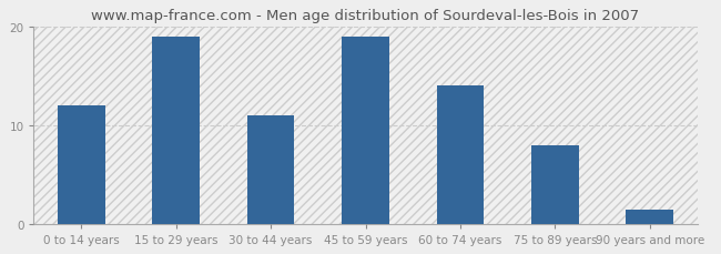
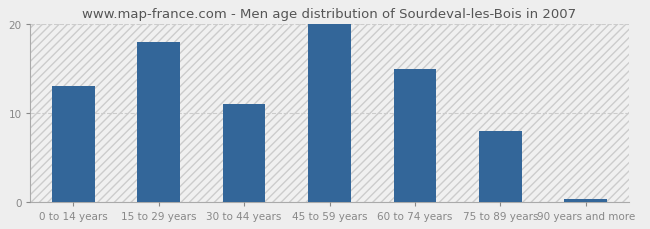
0 to 14 years: 12.0 -> 13.0
15 to 29 years: 19.0 -> 18.0
45 to 59 years: 19.0 -> 20.0
60 to 74 years: 14.0 -> 15.0
90 years and more: 1.4 -> 0.3
